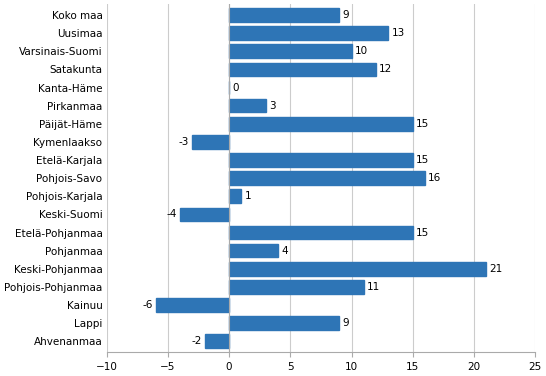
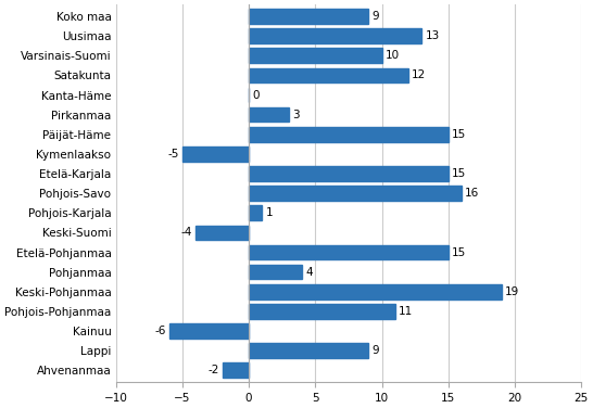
Kymenlaakso: -3 -> -5
Keski-Pohjanmaa: 21 -> 19
